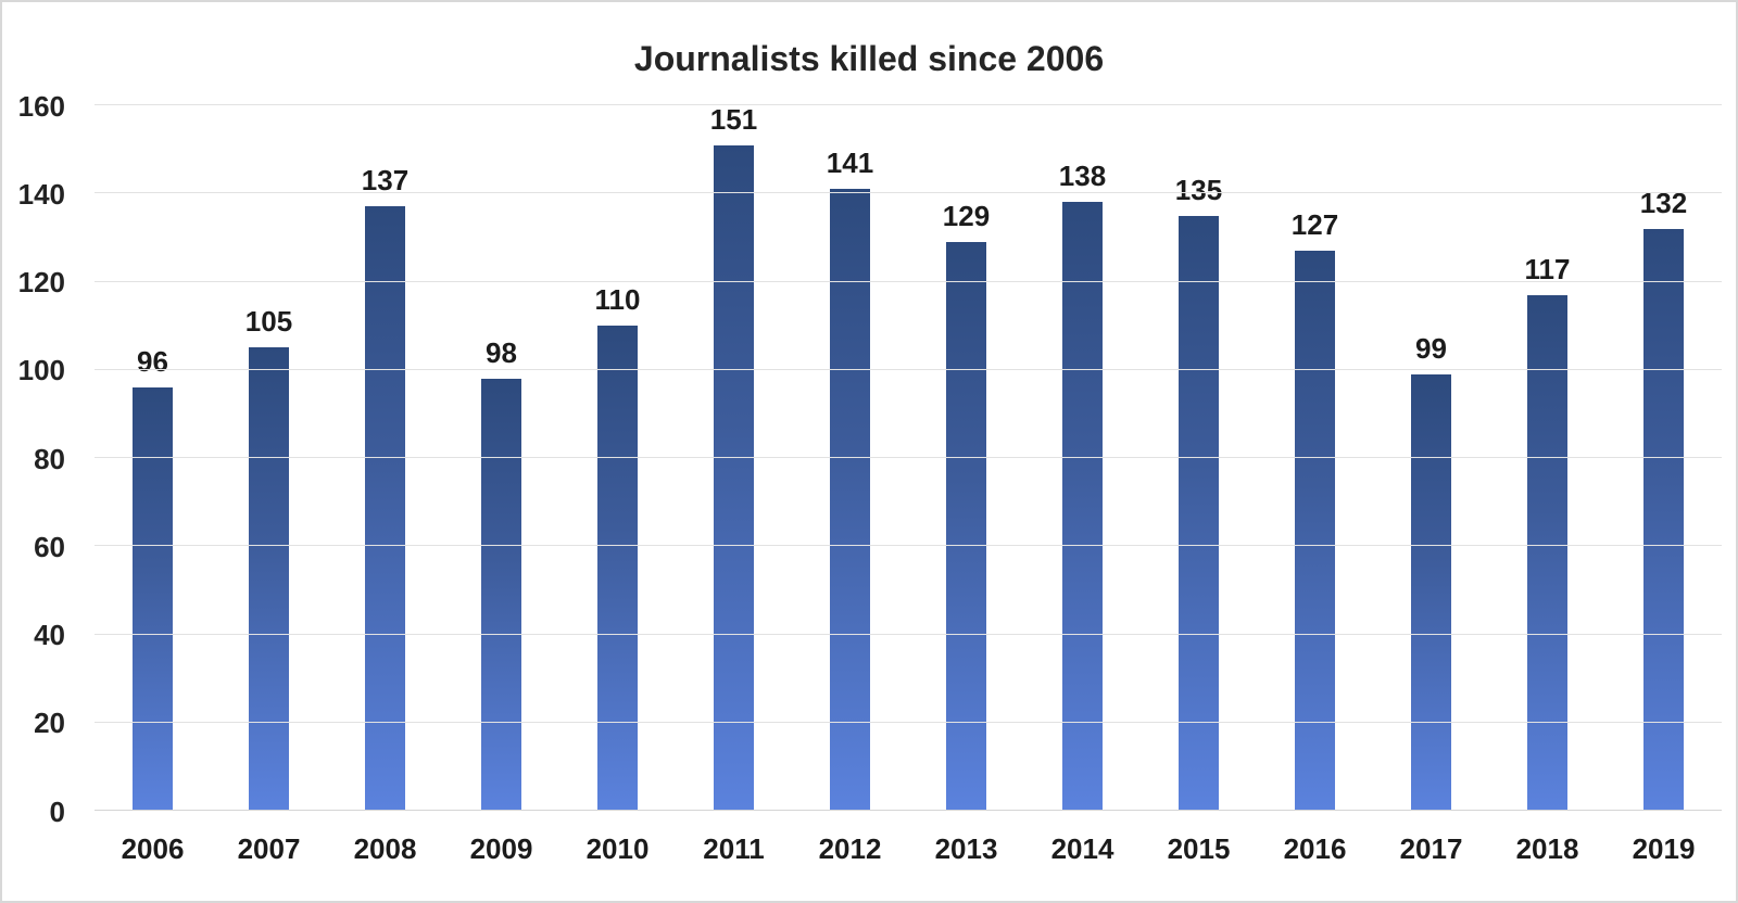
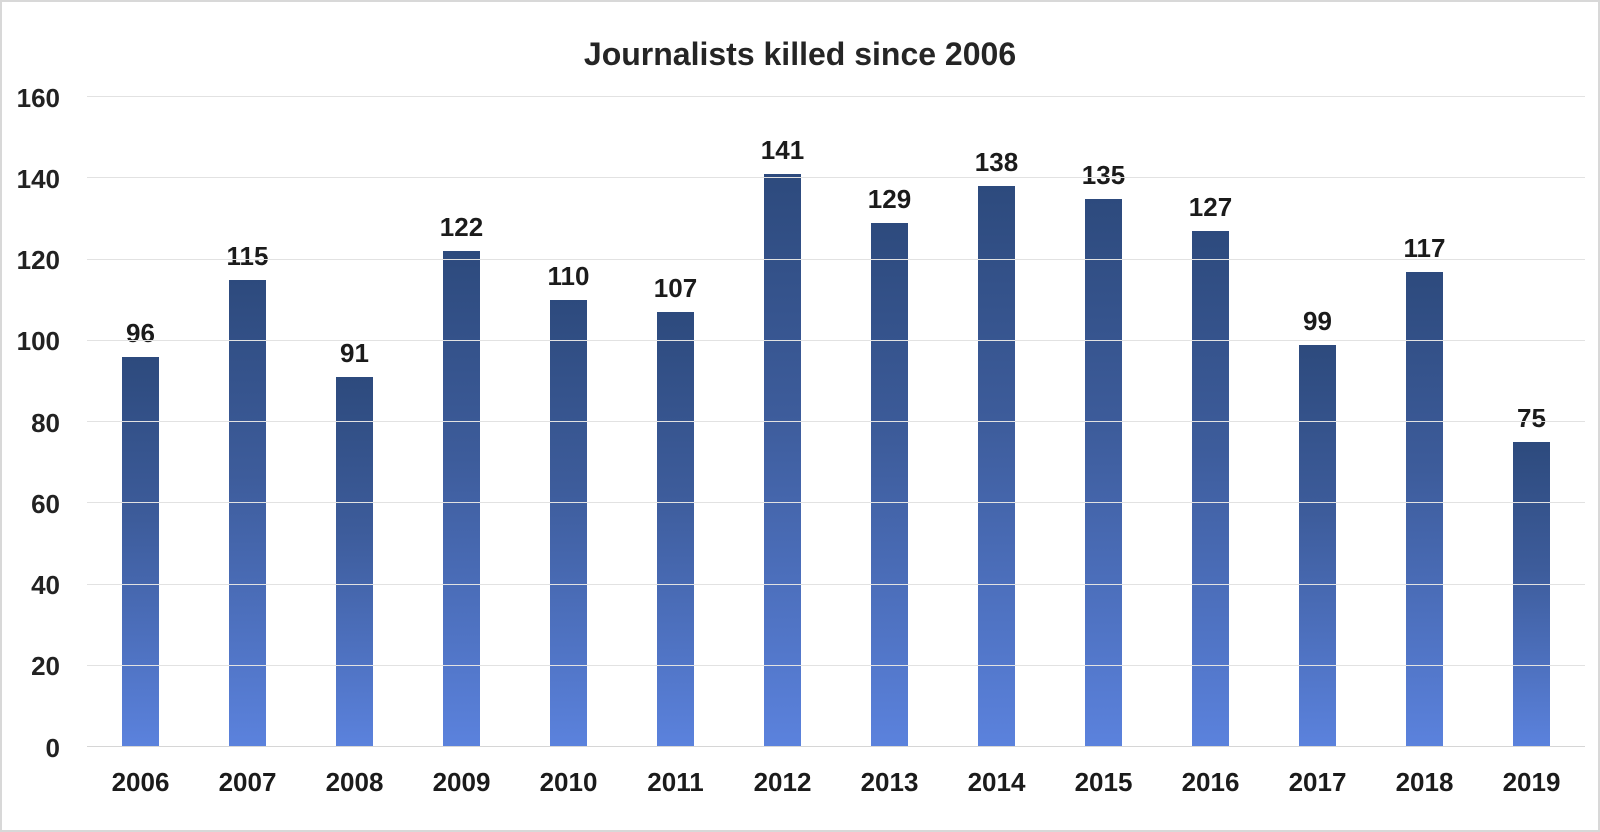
2007: 105 -> 115
2008: 137 -> 91
2009: 98 -> 122
2011: 151 -> 107
2019: 132 -> 75
